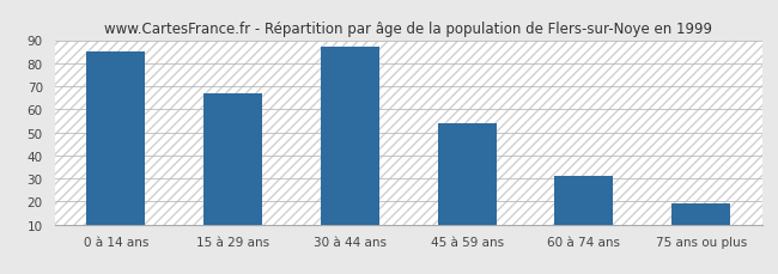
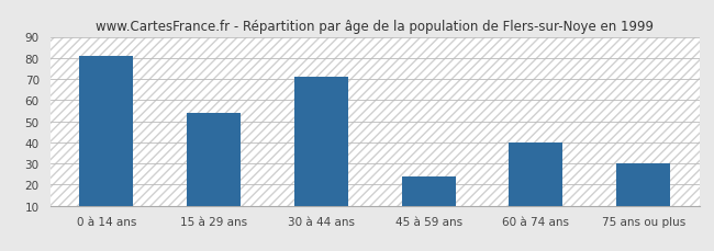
0 à 14 ans: 85 -> 81
15 à 29 ans: 67 -> 54
30 à 44 ans: 87 -> 71
45 à 59 ans: 54 -> 24
60 à 74 ans: 31 -> 40
75 ans ou plus: 19 -> 30
